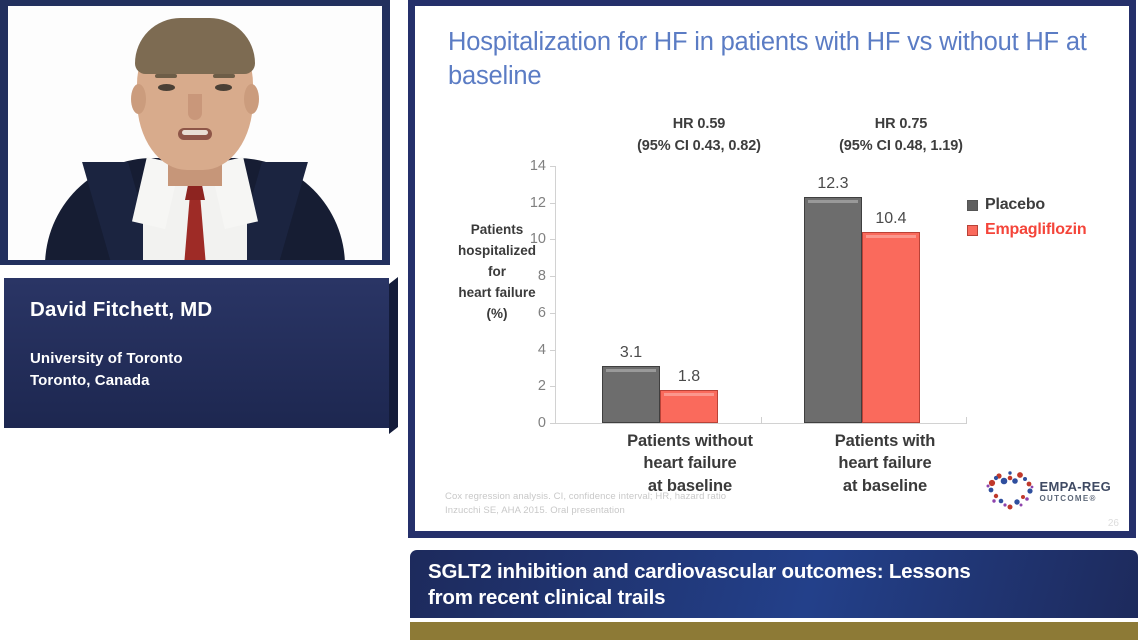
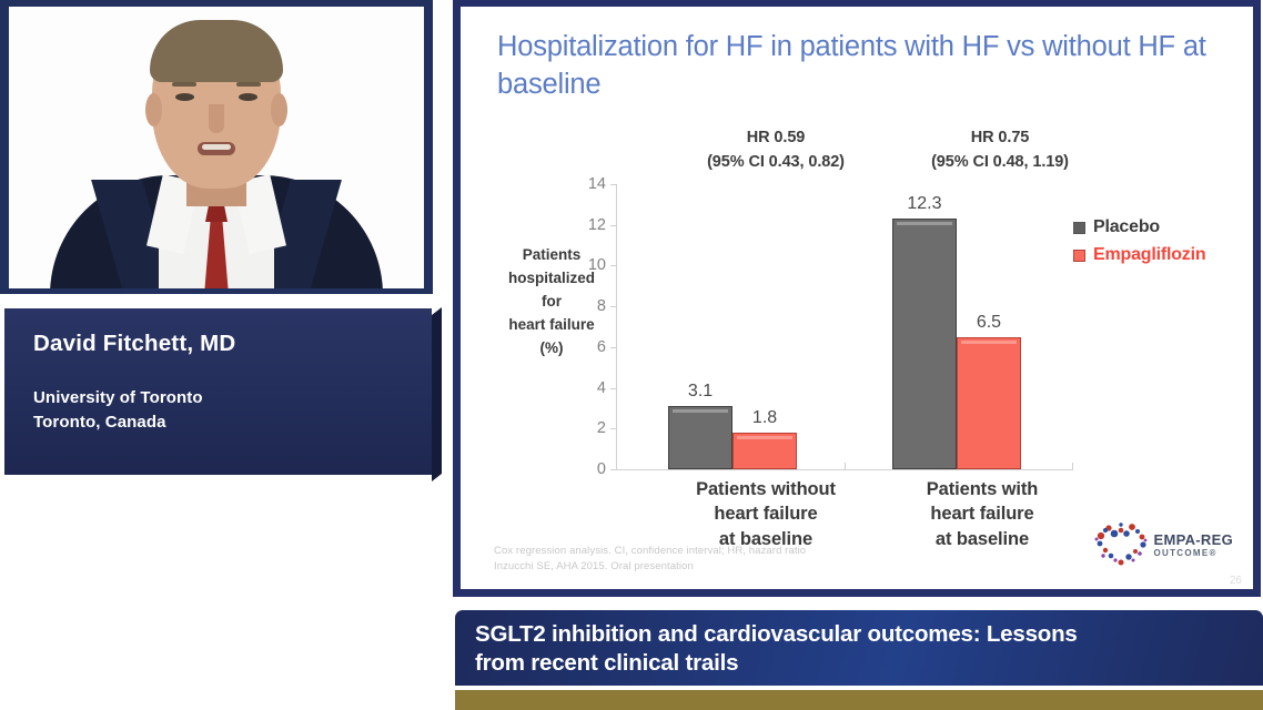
Empagliflozin/Patients with heart failure at baseline: 10.4 -> 6.5
